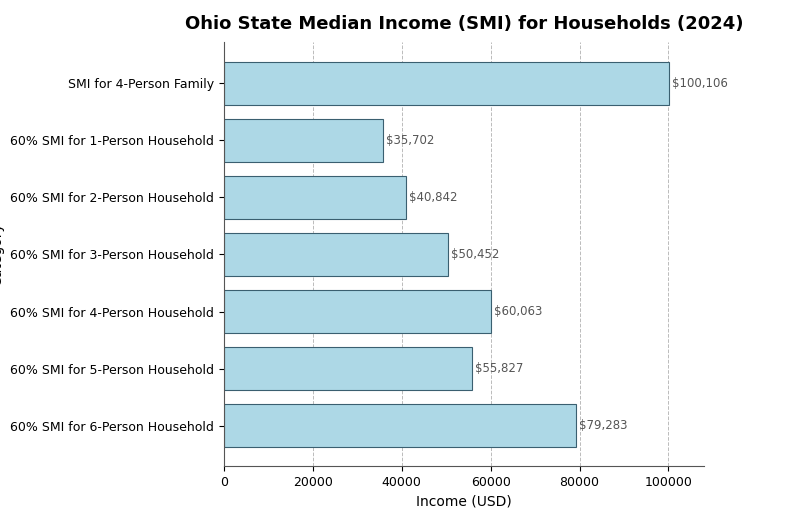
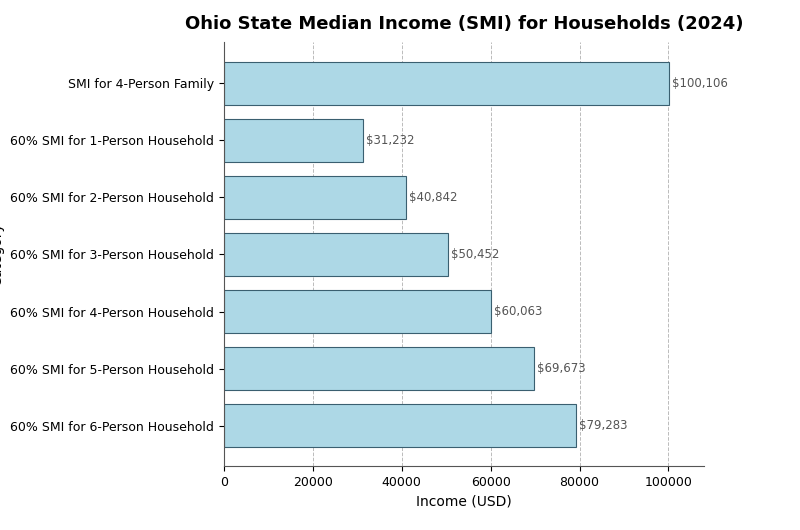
60% SMI for 1-Person Household: $35,702 -> $31,232
60% SMI for 5-Person Household: $55,827 -> $69,673
